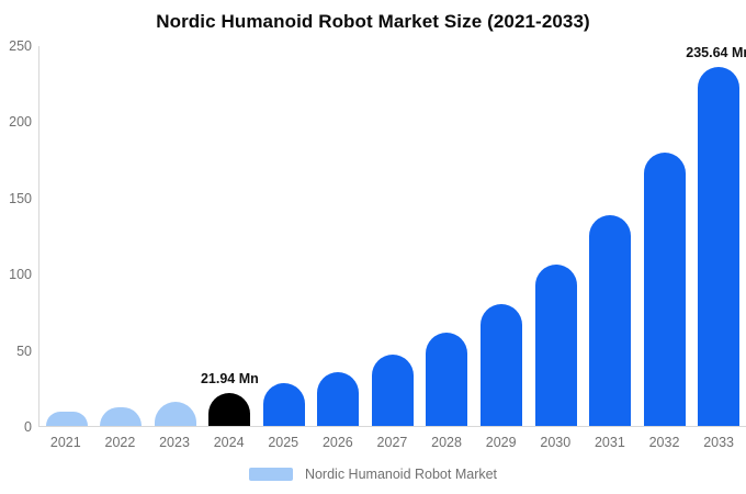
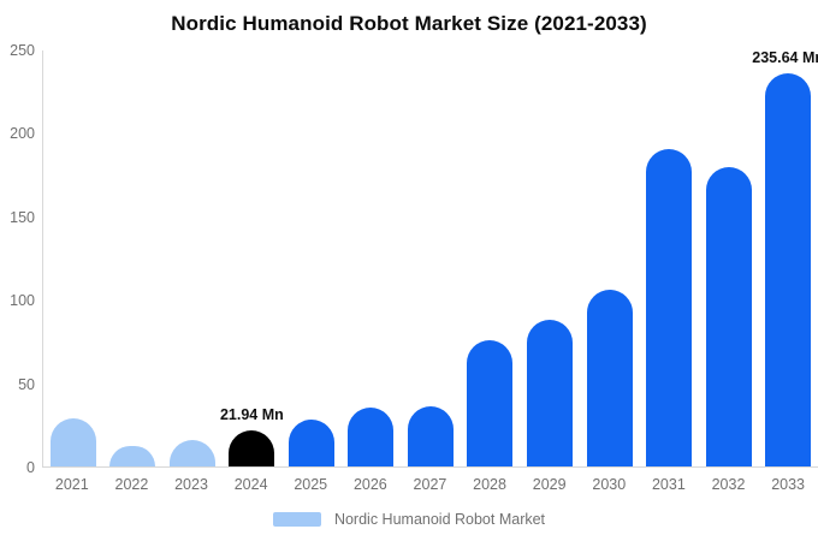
2021: 10 -> 29
2027: 47 -> 36
2028: 62 -> 76
2029: 80 -> 88
2031: 138 -> 190
